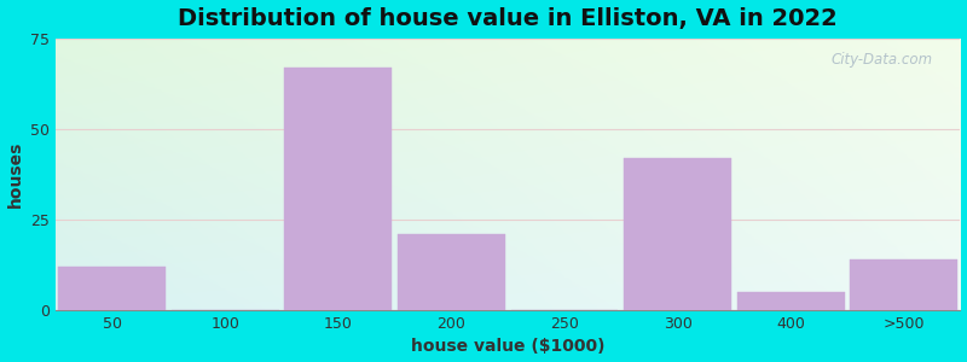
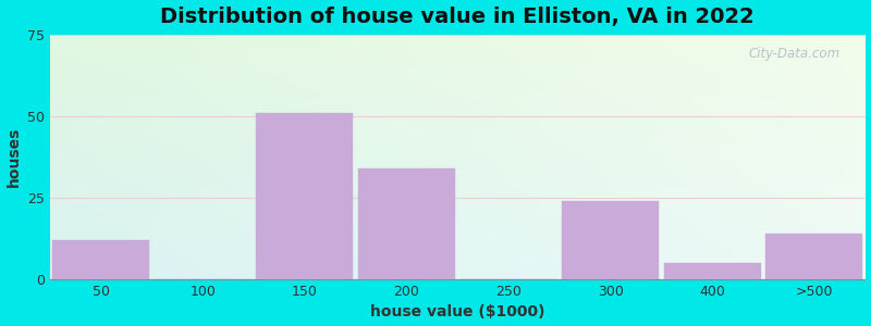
150: 67 -> 51
200: 21 -> 34
300: 42 -> 24
